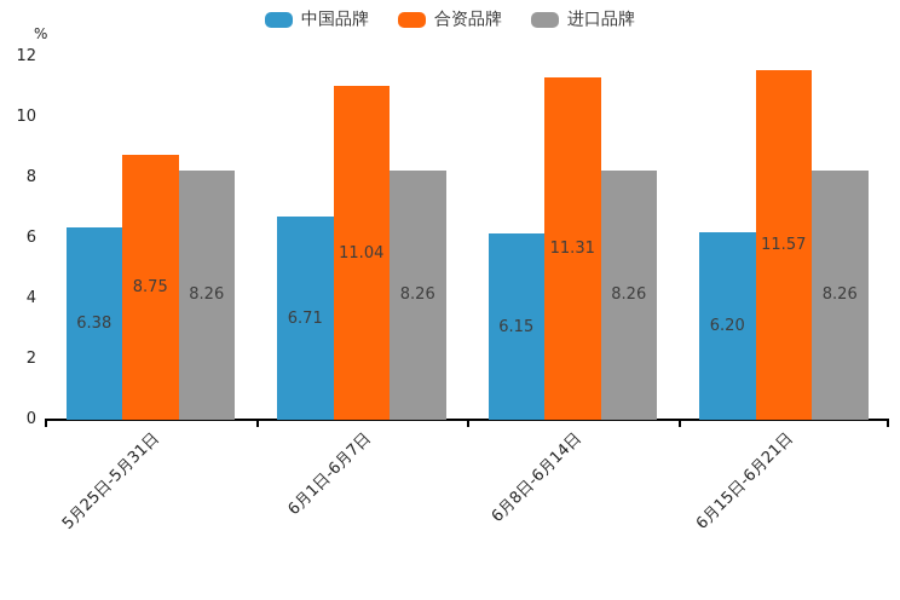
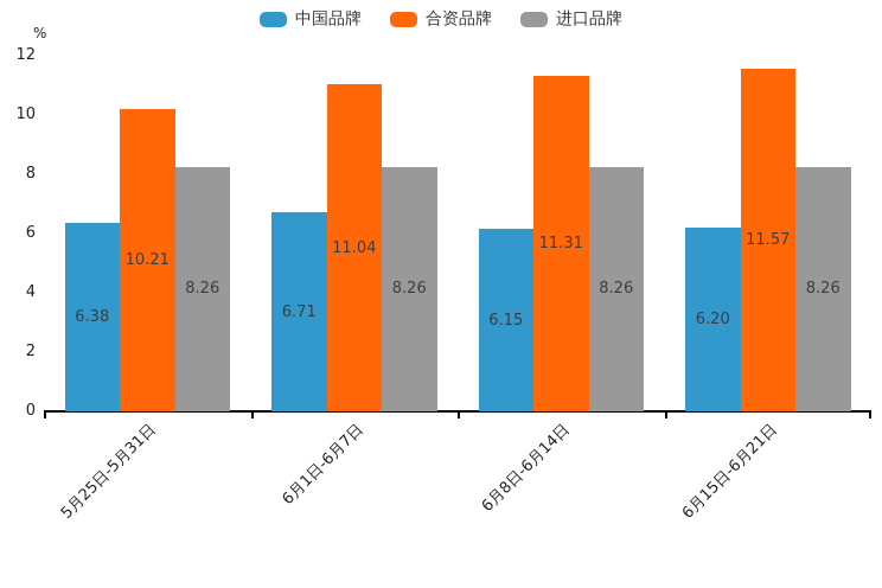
合资品牌/5月25日-5月31日: 8.75 -> 10.21
